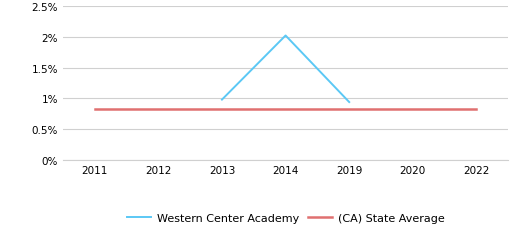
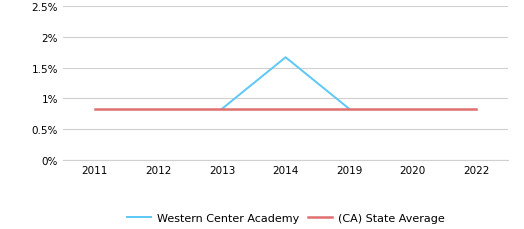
Western Center Academy/2013: 0.98% -> 0.83%
Western Center Academy/2014: 2.02% -> 1.67%
Western Center Academy/2019: 0.94% -> 0.83%
